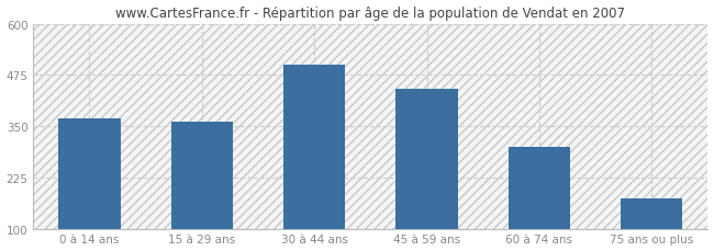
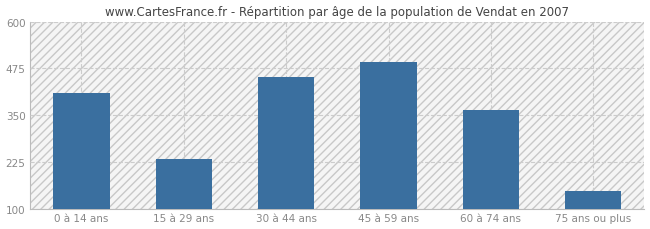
0 à 14 ans: 370 -> 410
15 à 29 ans: 360 -> 232
30 à 44 ans: 500 -> 453
45 à 59 ans: 440 -> 492
60 à 74 ans: 300 -> 363
75 ans ou plus: 175 -> 148
